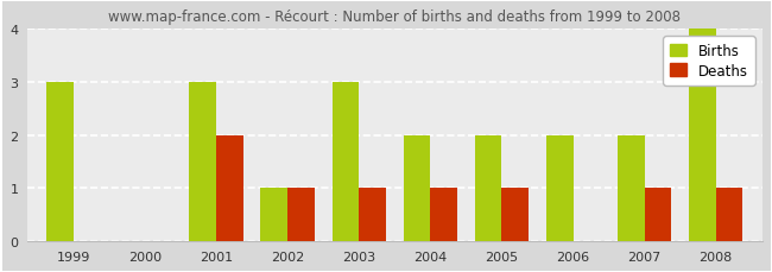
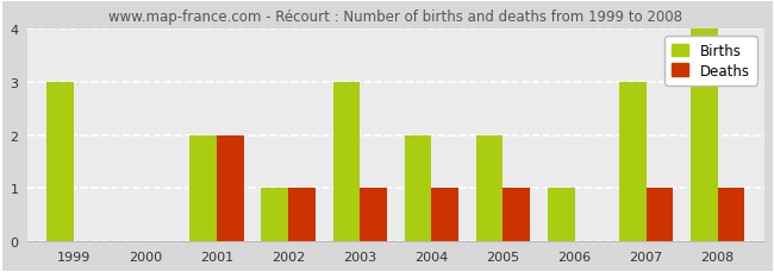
Births/2001: 3 -> 2
Births/2006: 2 -> 1
Births/2007: 2 -> 3
